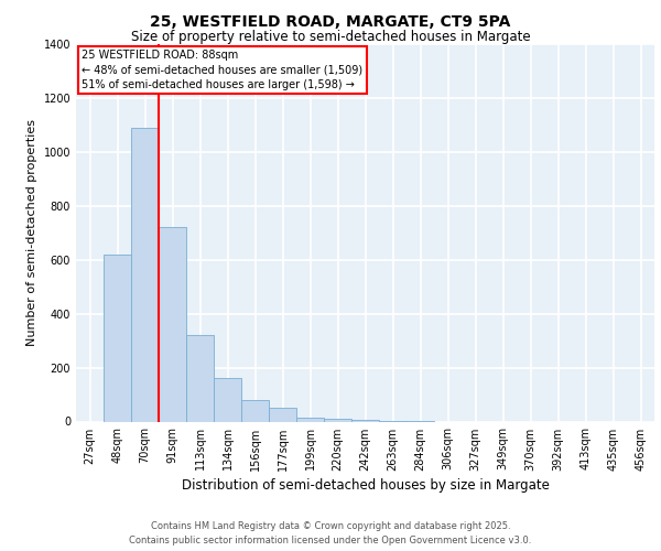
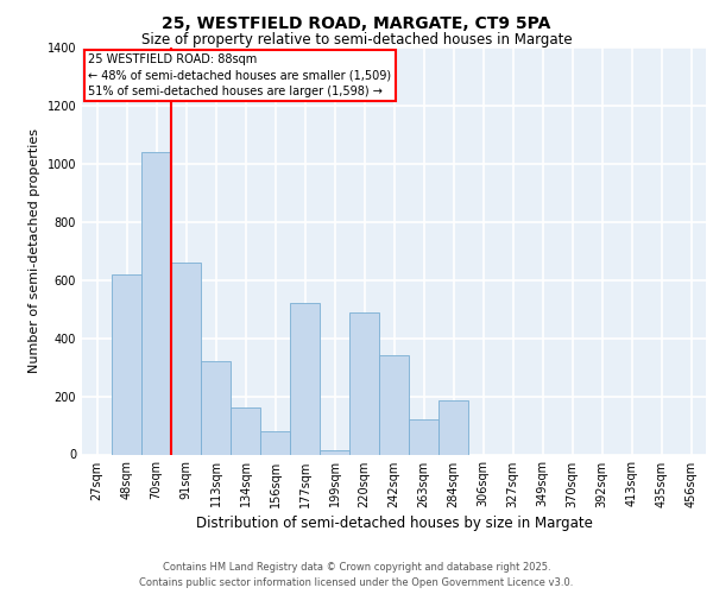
70sqm: 1090 -> 1040
91sqm: 720 -> 660
177sqm: 50 -> 520
220sqm: 10 -> 490
242sqm: 5 -> 340
263sqm: 2 -> 120
284sqm: 1 -> 185
